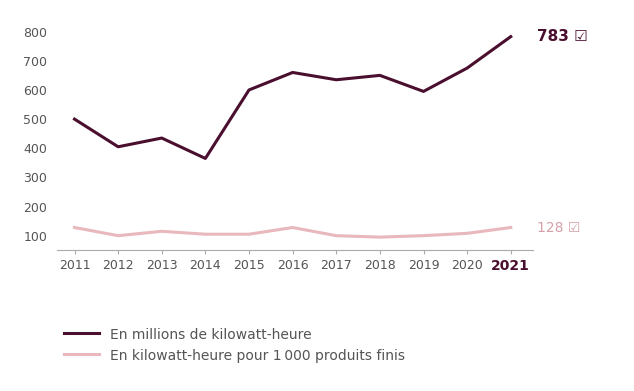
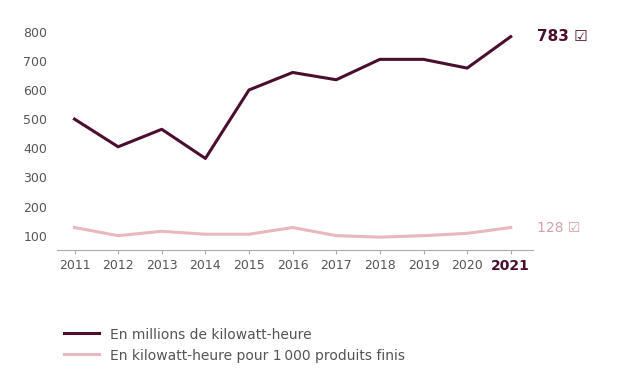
En millions de kilowatt-heure/2013: 435 -> 465
En millions de kilowatt-heure/2018: 650 -> 705
En millions de kilowatt-heure/2019: 595 -> 705
